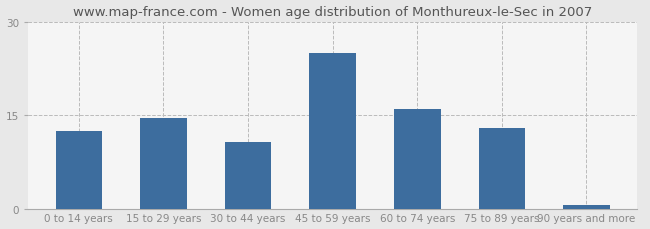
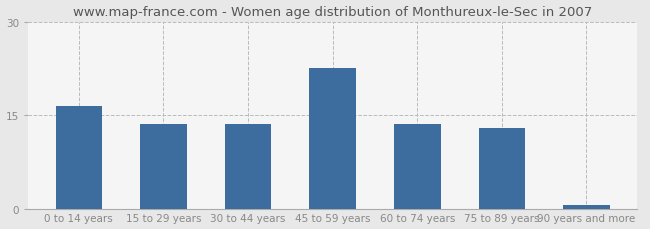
0 to 14 years: 12.4 -> 16.5
15 to 29 years: 14.6 -> 13.5
30 to 44 years: 10.6 -> 13.5
45 to 59 years: 25.0 -> 22.5
60 to 74 years: 16.0 -> 13.5
